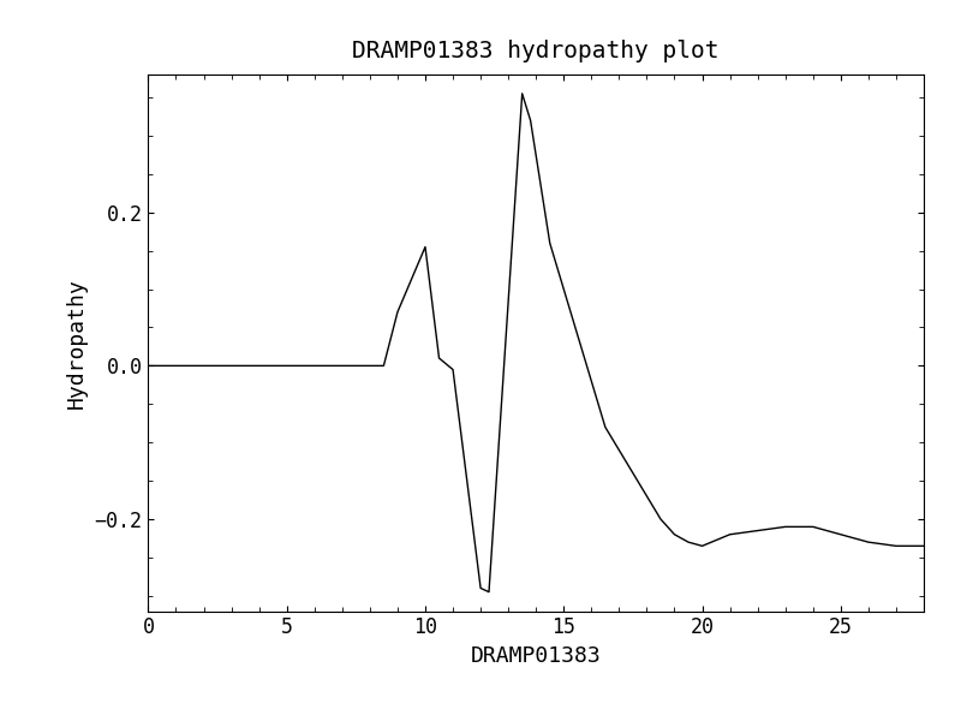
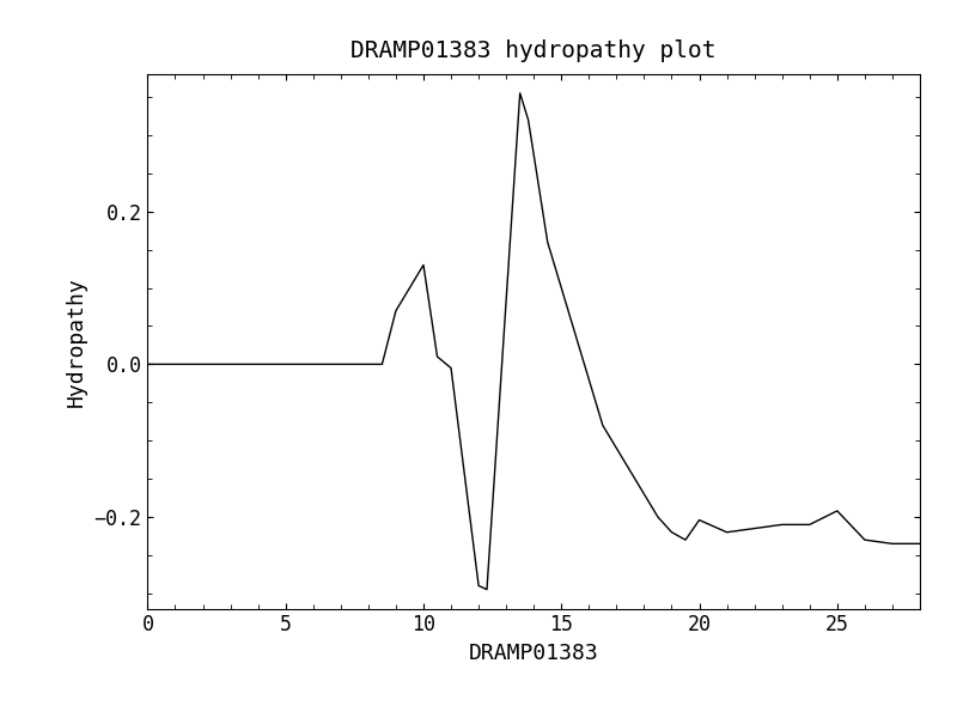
10: 0.155 -> 0.130
20: -0.235 -> -0.204
25: -0.220 -> -0.192
